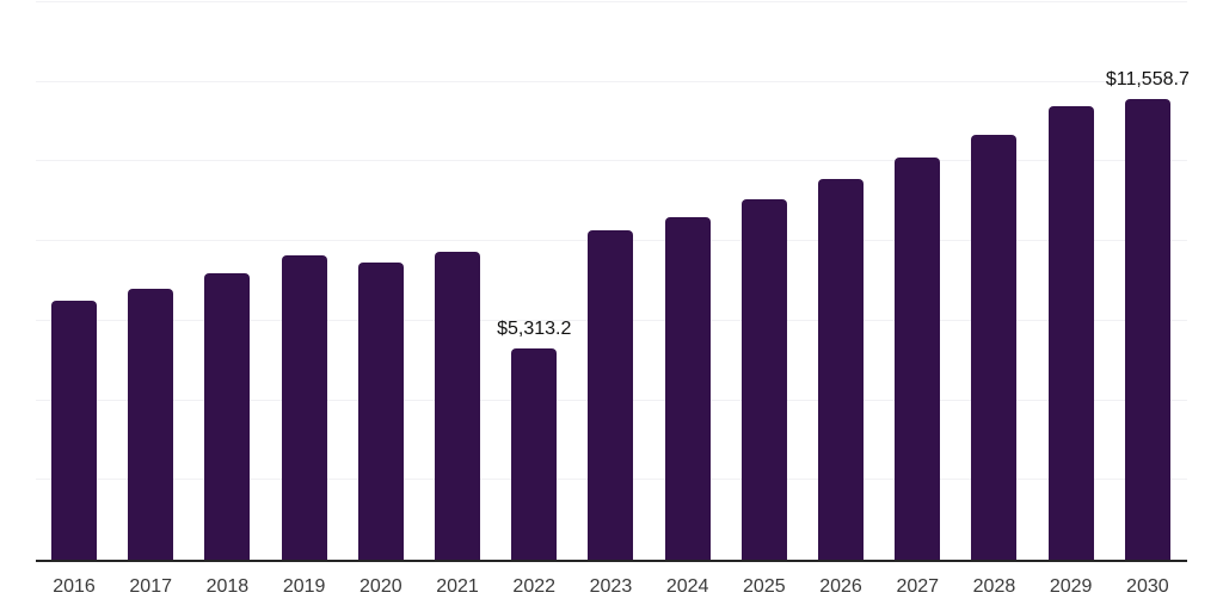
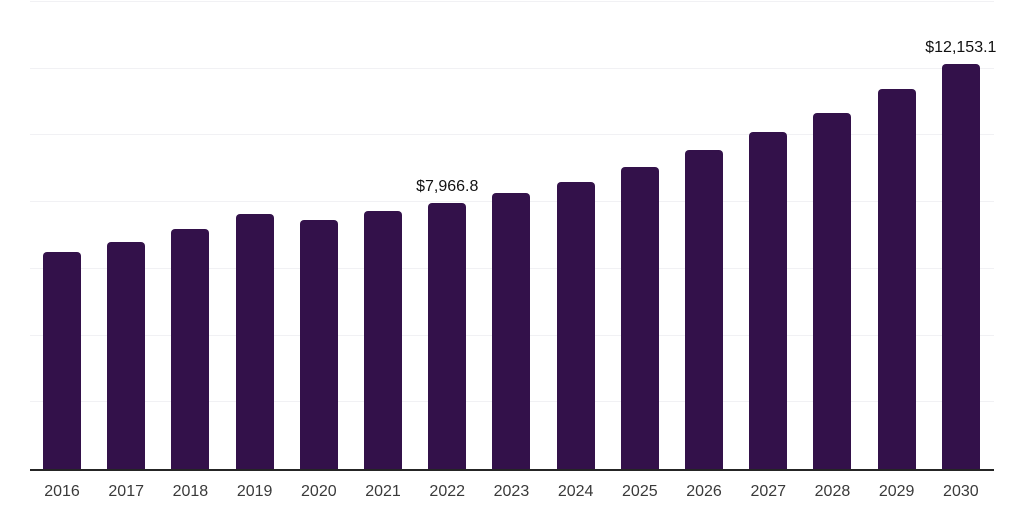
2022: $5,313.2 -> $7,966.8
2030: $11,558.7 -> $12,153.1
